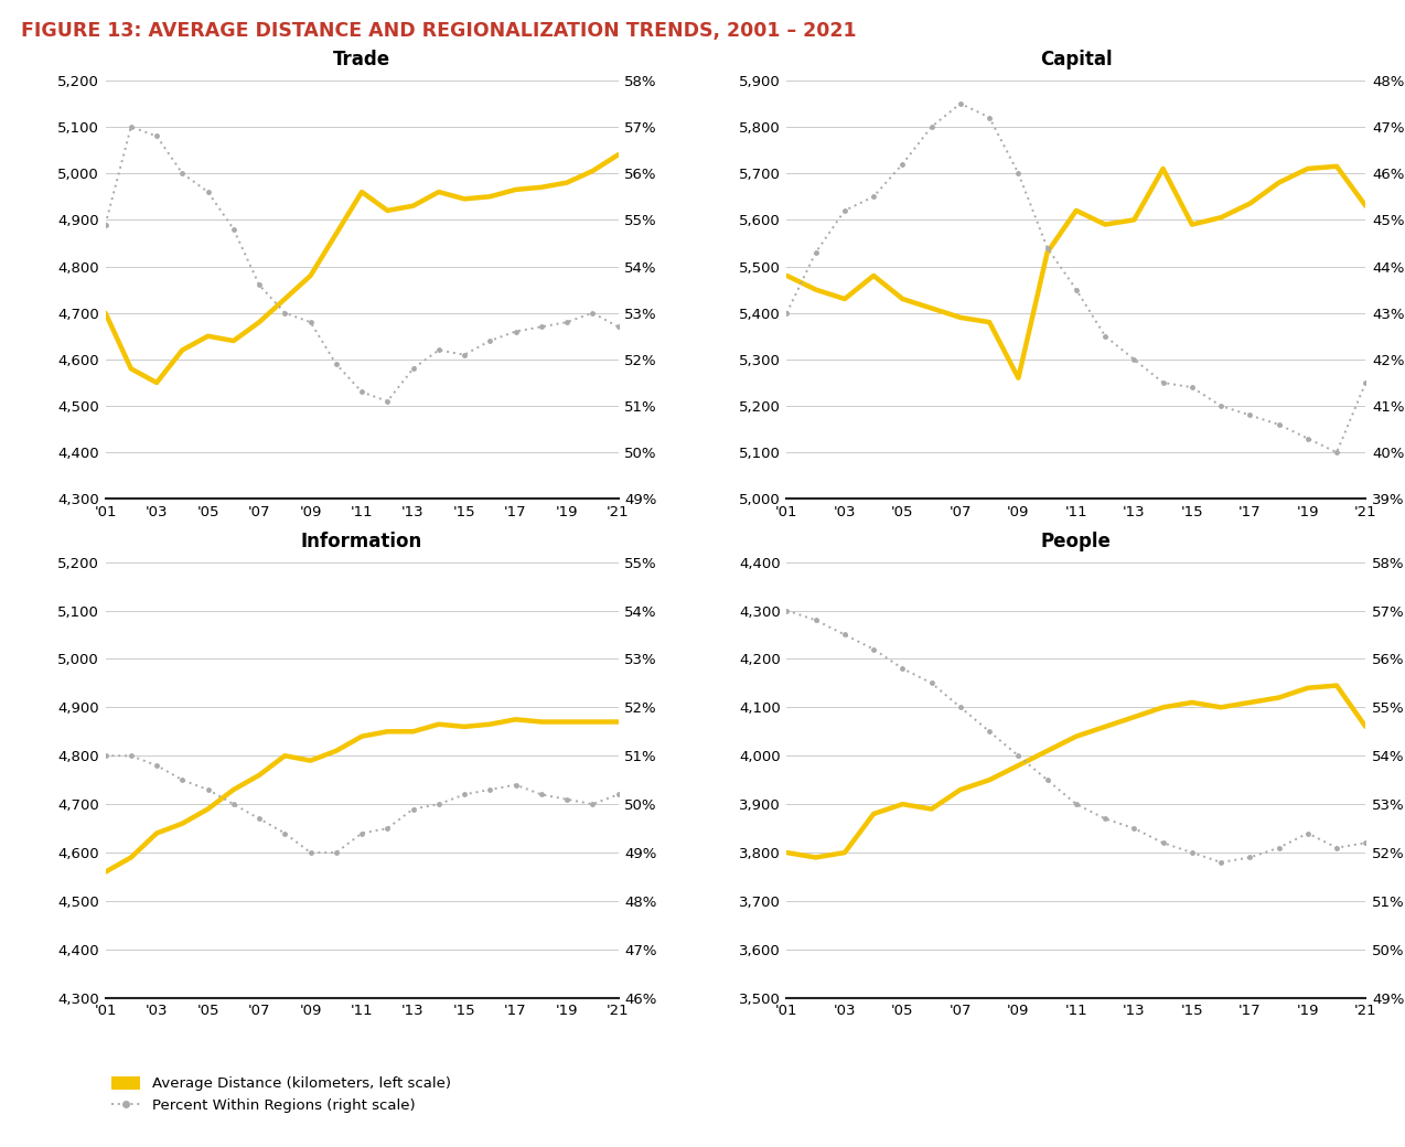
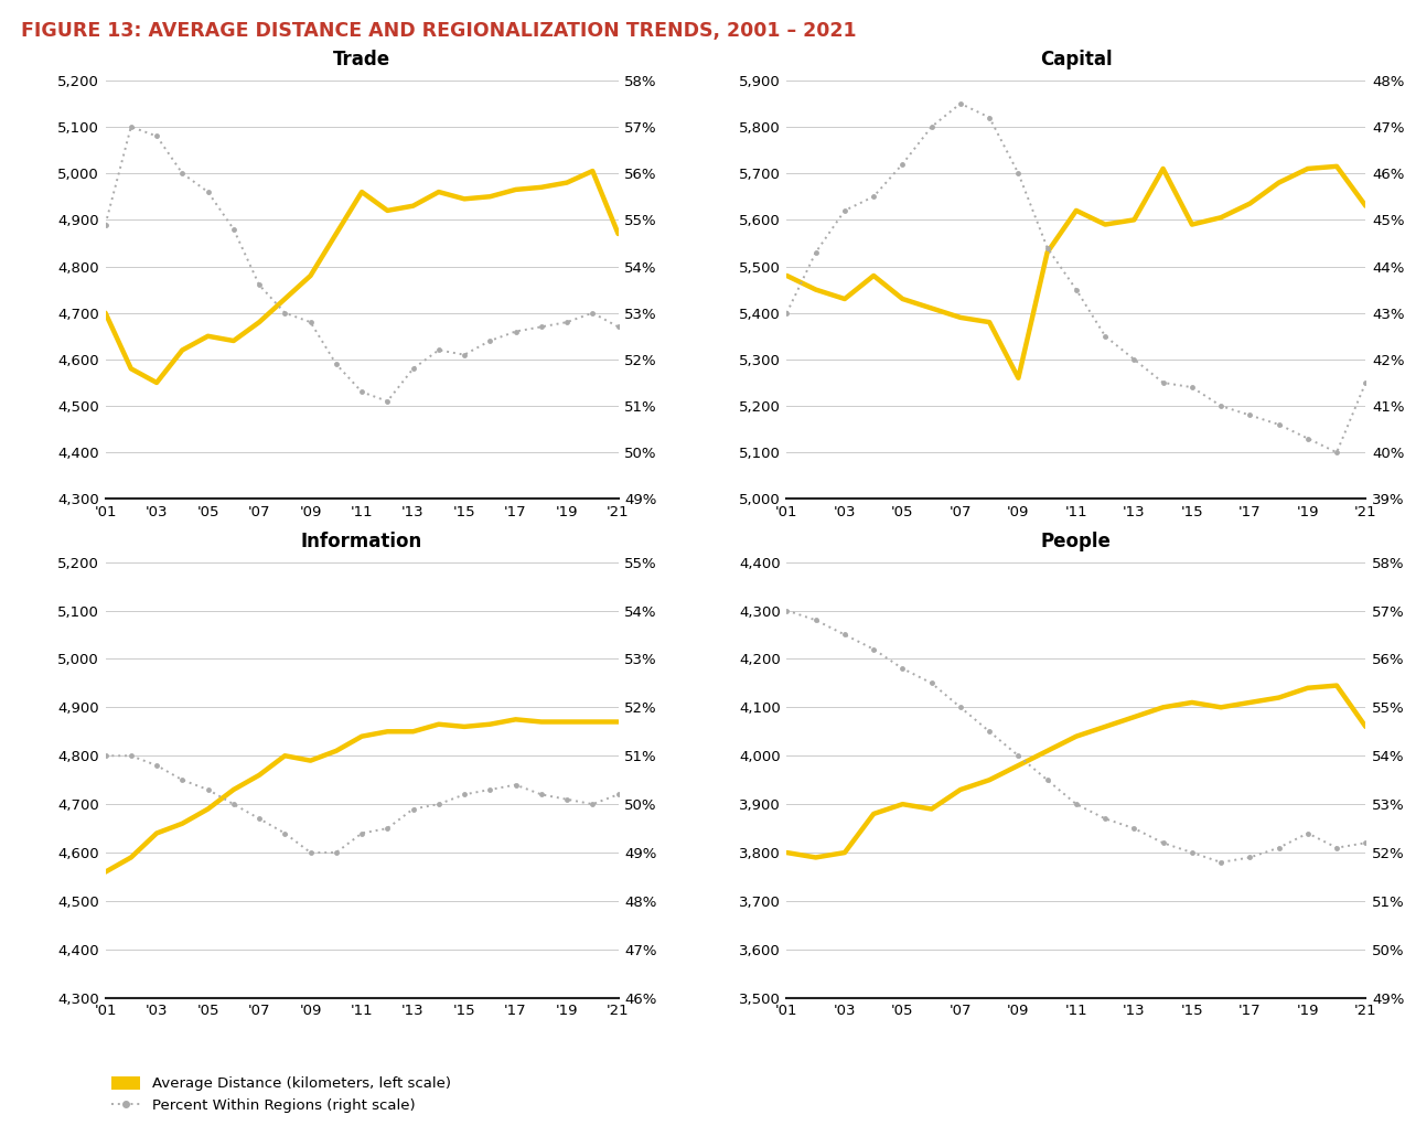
Trade/Average Distance (kilometers, left scale)/'21: 5,040 -> 4,870
